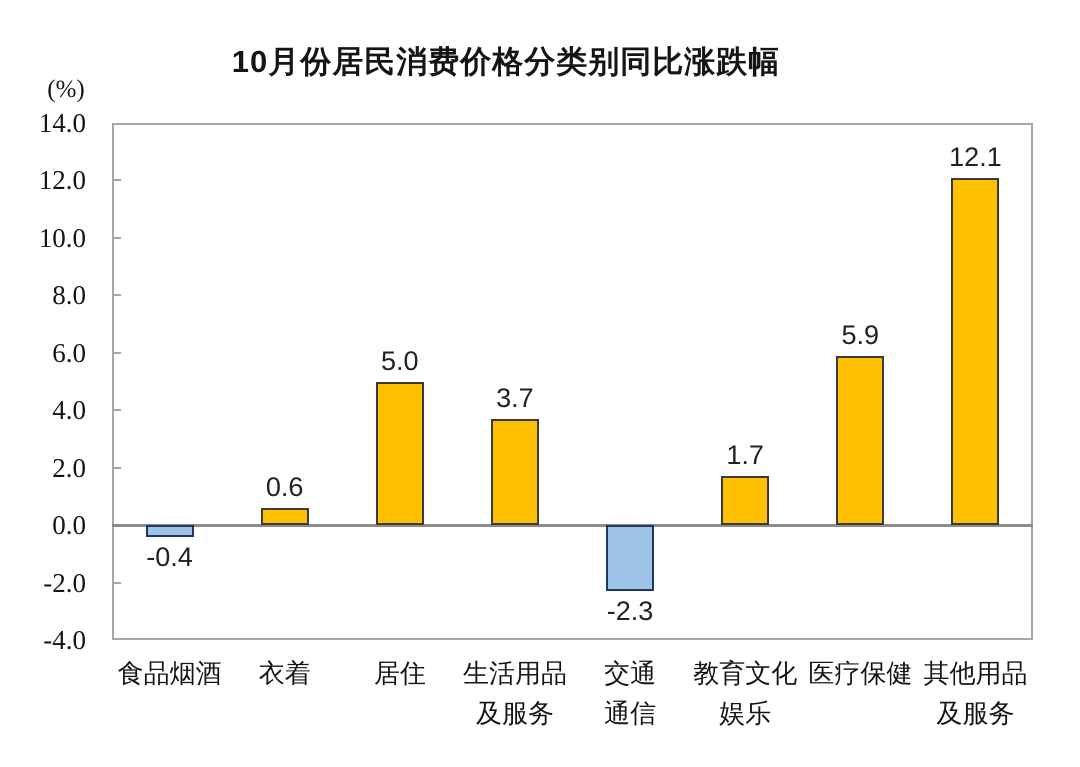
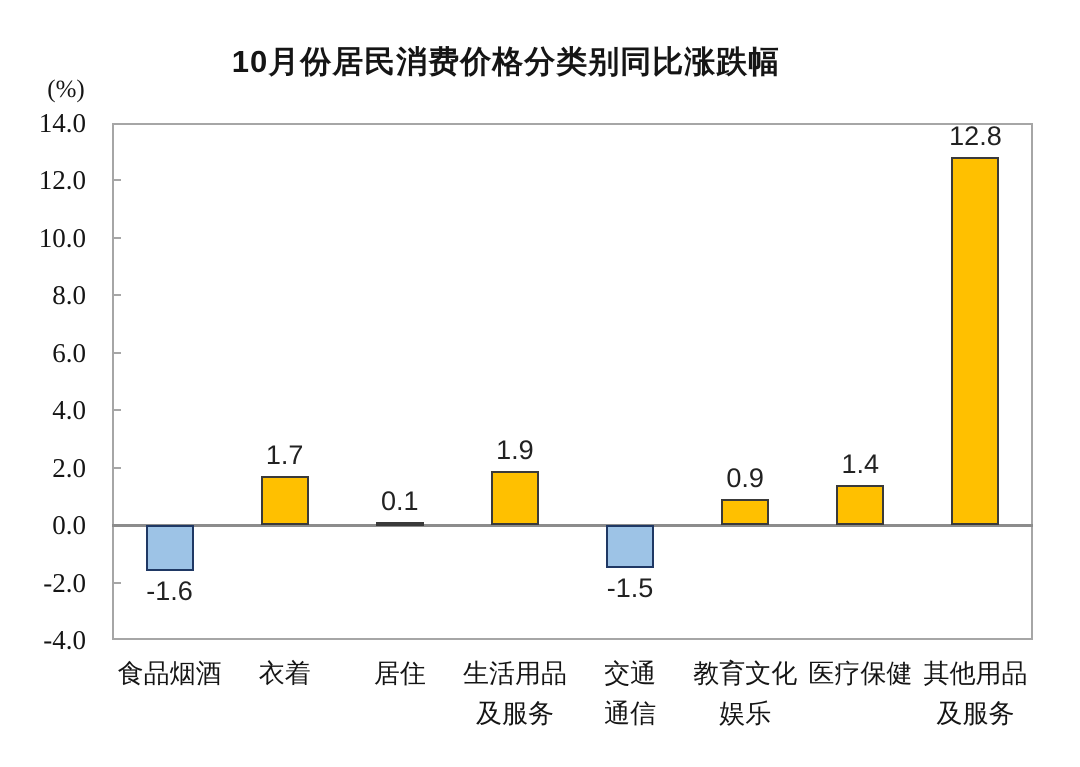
食品烟酒: -0.4 -> -1.6
衣着: 0.6 -> 1.7
居住: 5.0 -> 0.1
生活用品及服务: 3.7 -> 1.9
交通通信: -2.3 -> -1.5
教育文化娱乐: 1.7 -> 0.9
医疗保健: 5.9 -> 1.4
其他用品及服务: 12.1 -> 12.8
